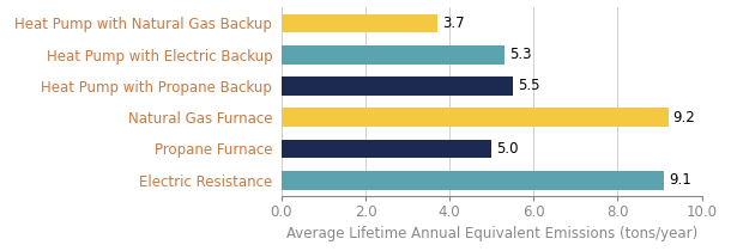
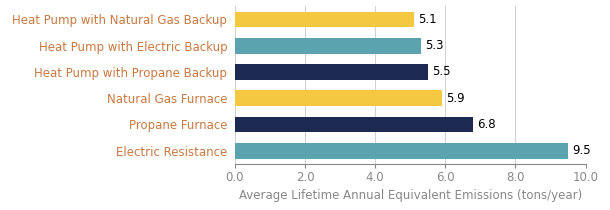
Heat Pump with Natural Gas Backup: 3.7 -> 5.1
Natural Gas Furnace: 9.2 -> 5.9
Propane Furnace: 5.0 -> 6.8
Electric Resistance: 9.1 -> 9.5
